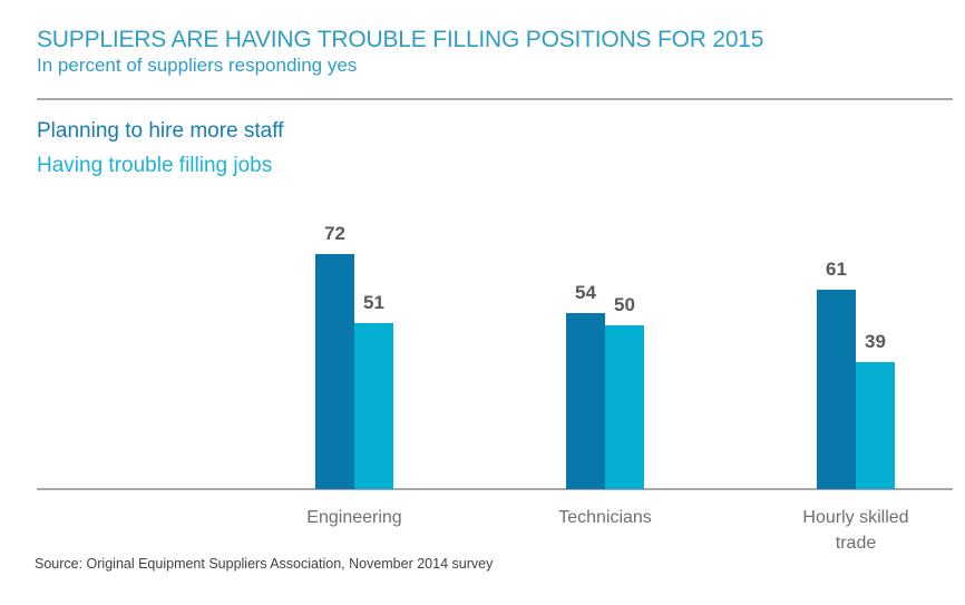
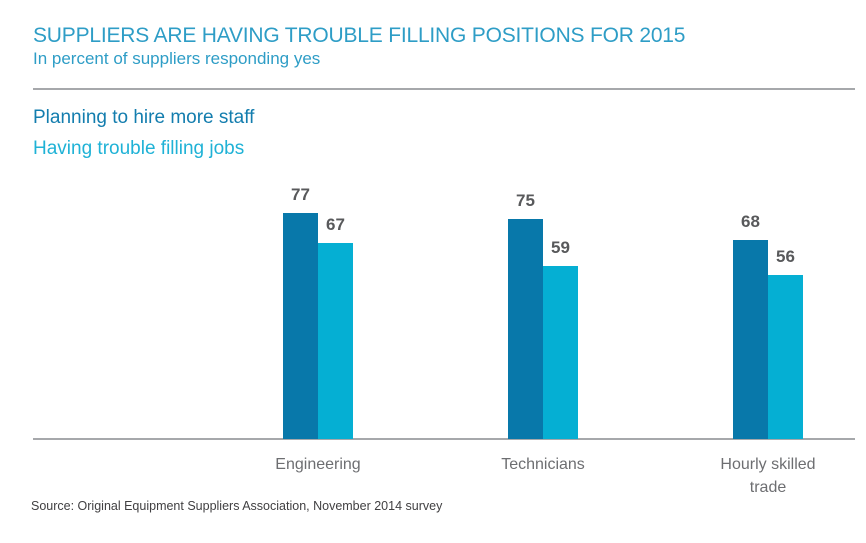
Planning to hire more staff/Engineering: 72 -> 77
Having trouble filling jobs/Engineering: 51 -> 67
Planning to hire more staff/Technicians: 54 -> 75
Having trouble filling jobs/Technicians: 50 -> 59
Planning to hire more staff/Hourly skilled trade: 61 -> 68
Having trouble filling jobs/Hourly skilled trade: 39 -> 56
